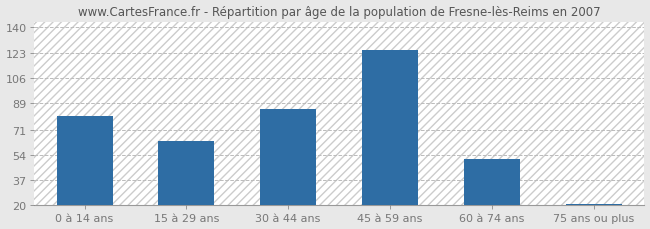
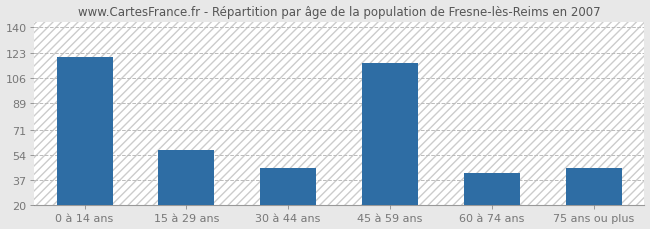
0 à 14 ans: 80 -> 120
15 à 29 ans: 63 -> 57
30 à 44 ans: 85 -> 45
45 à 59 ans: 125 -> 116
60 à 74 ans: 51 -> 42
75 ans ou plus: 21 -> 45
